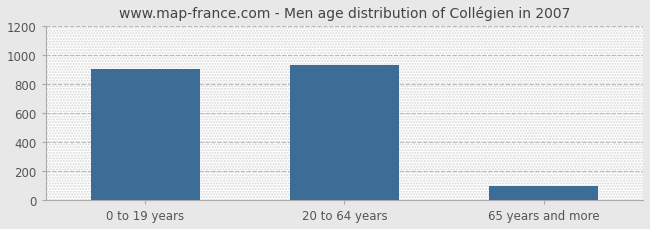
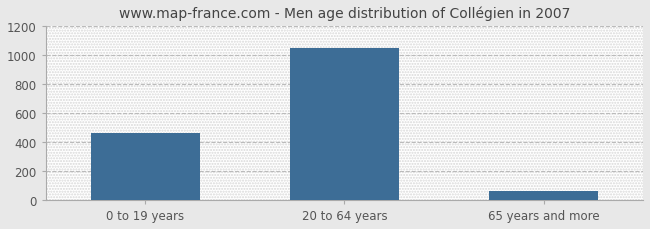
0 to 19 years: 900 -> 460
20 to 64 years: 930 -> 1050
65 years and more: 100 -> 60
